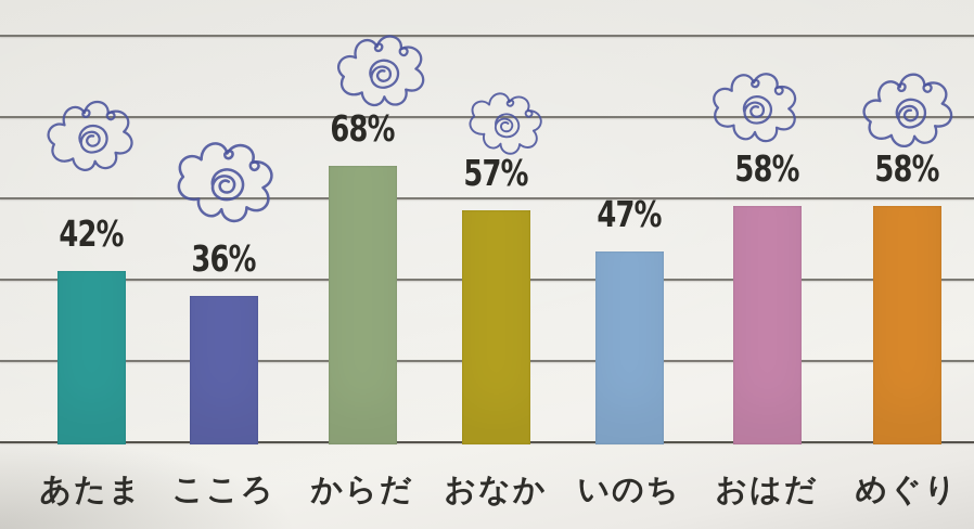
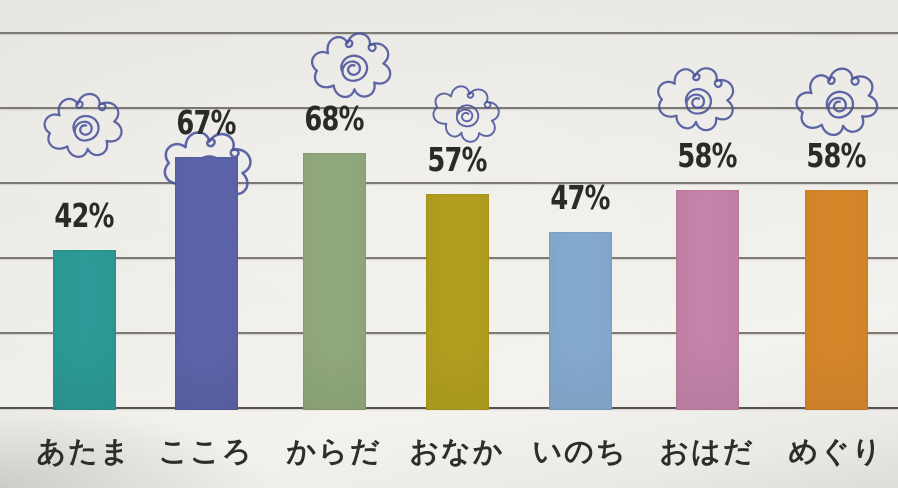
こころ: 36% -> 67%
